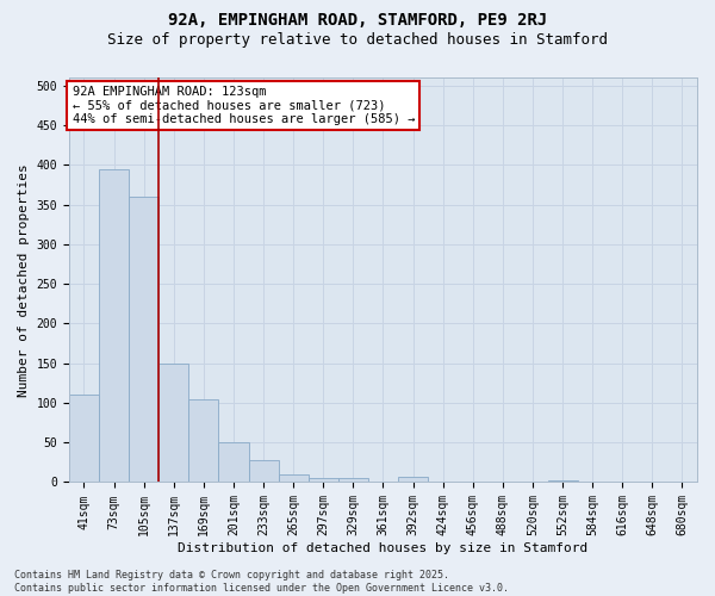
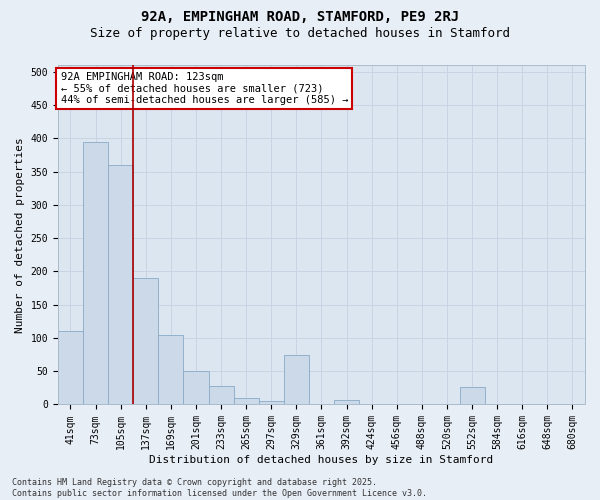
137sqm: 150 -> 190
329sqm: 5 -> 74
552sqm: 2 -> 26
